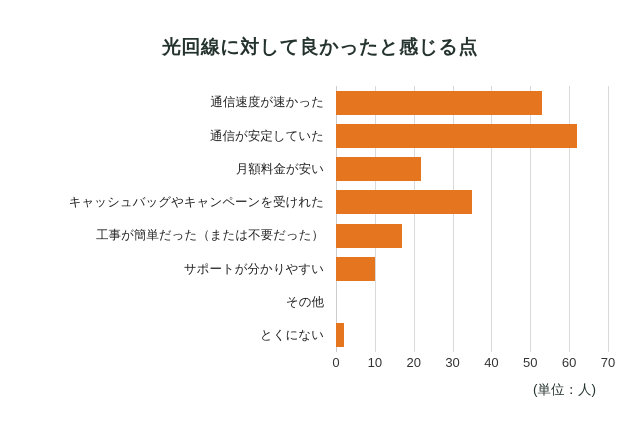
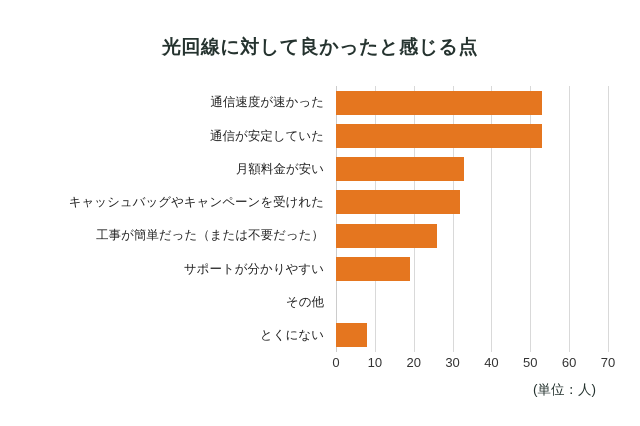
通信が安定していた: 62 -> 53
月額料金が安い: 22 -> 33
キャッシュバッグやキャンペーンを受けれた: 35 -> 32
工事が簡単だった（または不要だった）: 17 -> 26
サポートが分かりやすい: 10 -> 19
とくにない: 2 -> 8
